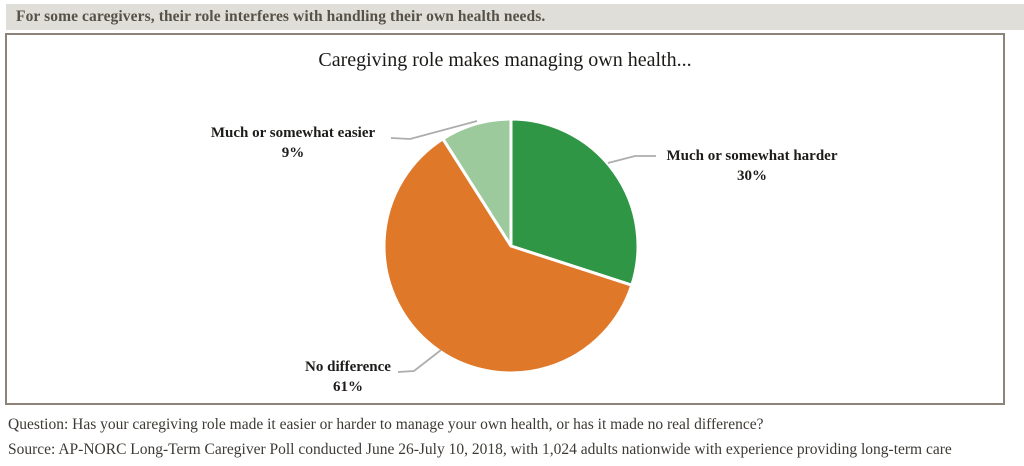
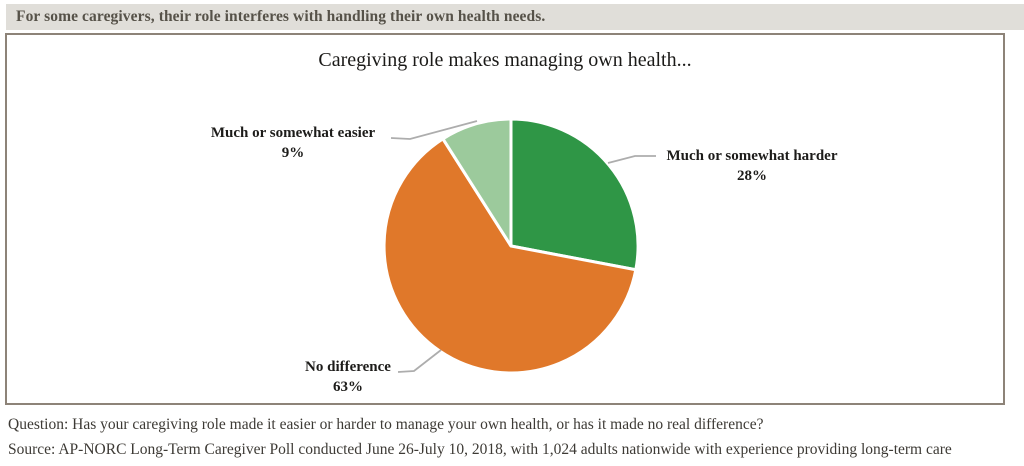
Much or somewhat harder: 30% -> 28%
No difference: 61% -> 63%
